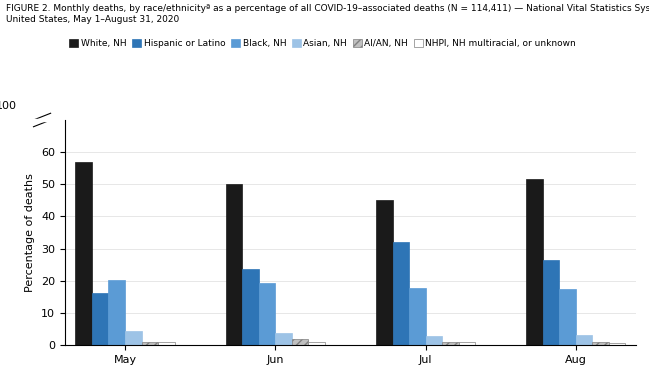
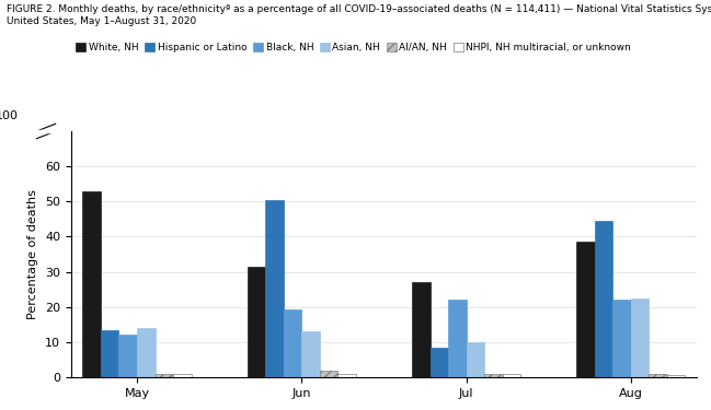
White, NH/May: 57.0 -> 53.0
Hispanic or Latino/May: 16.2 -> 13.5
Black, NH/May: 20.3 -> 12.0
Asian, NH/May: 4.5 -> 14.0
White, NH/Jun: 50.2 -> 31.5
Hispanic or Latino/Jun: 23.8 -> 50.5
Asian, NH/Jun: 3.8 -> 13.0
White, NH/Jul: 45.2 -> 27.0
Hispanic or Latino/Jul: 32.2 -> 8.5
Black, NH/Jul: 17.8 -> 22.0
Asian, NH/Jul: 2.8 -> 10.0
White, NH/Aug: 51.5 -> 38.5
Hispanic or Latino/Aug: 26.5 -> 44.5
Black, NH/Aug: 17.5 -> 22.0
Asian, NH/Aug: 3.0 -> 22.5
